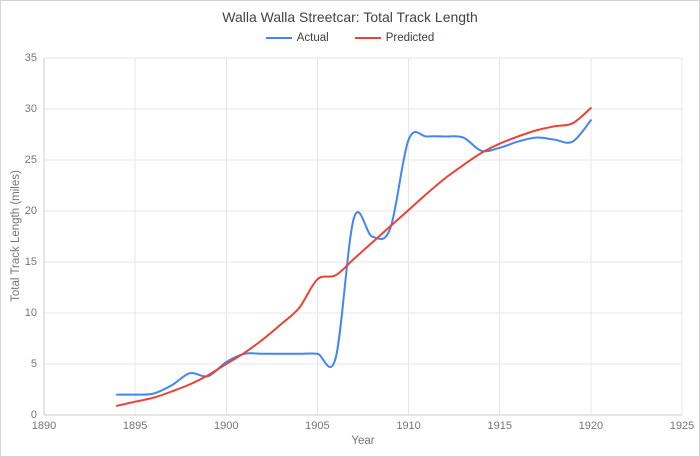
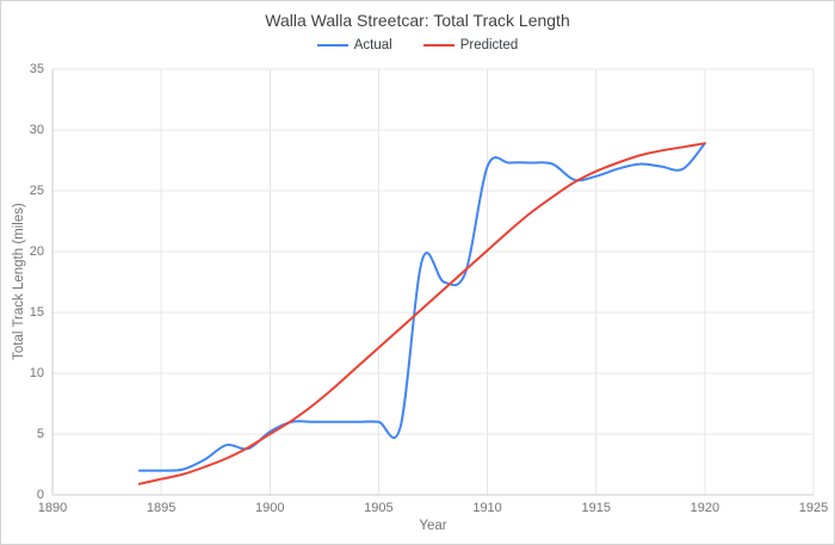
Predicted/1905: 13.3 -> 12.1
Predicted/1920: 30.1 -> 28.9
